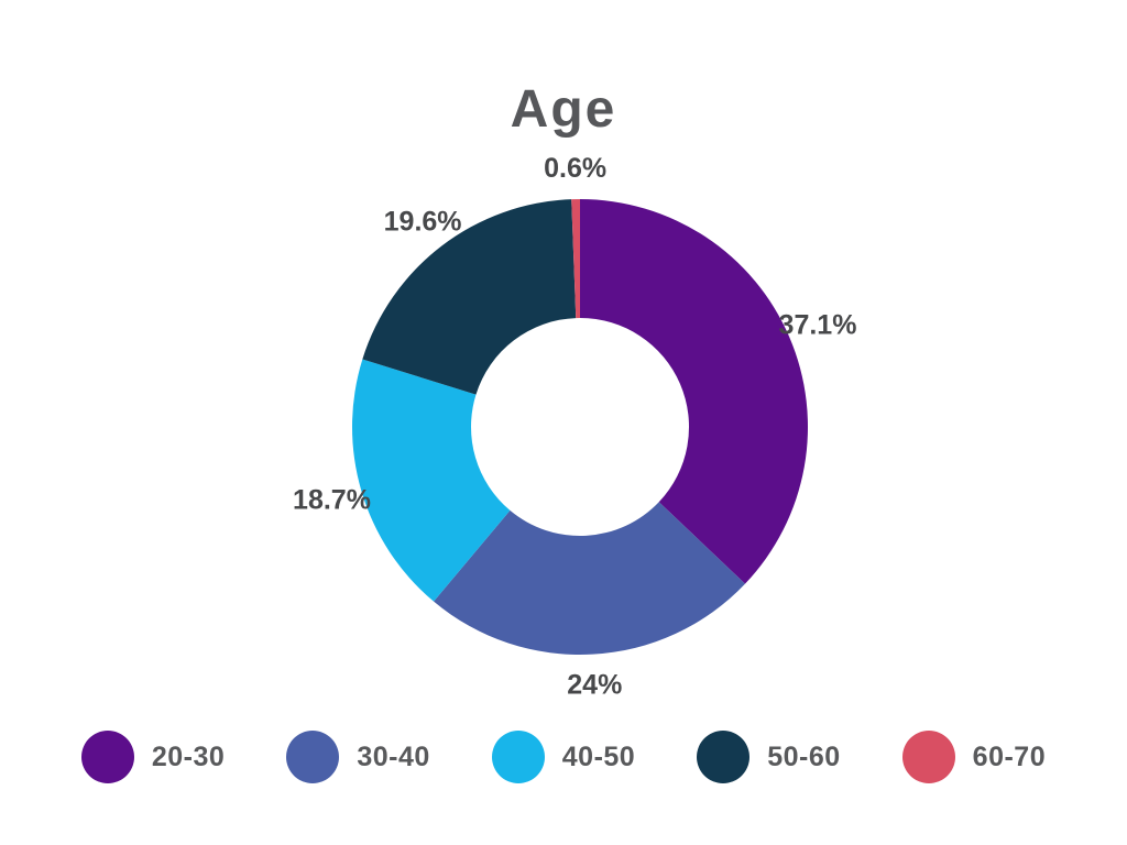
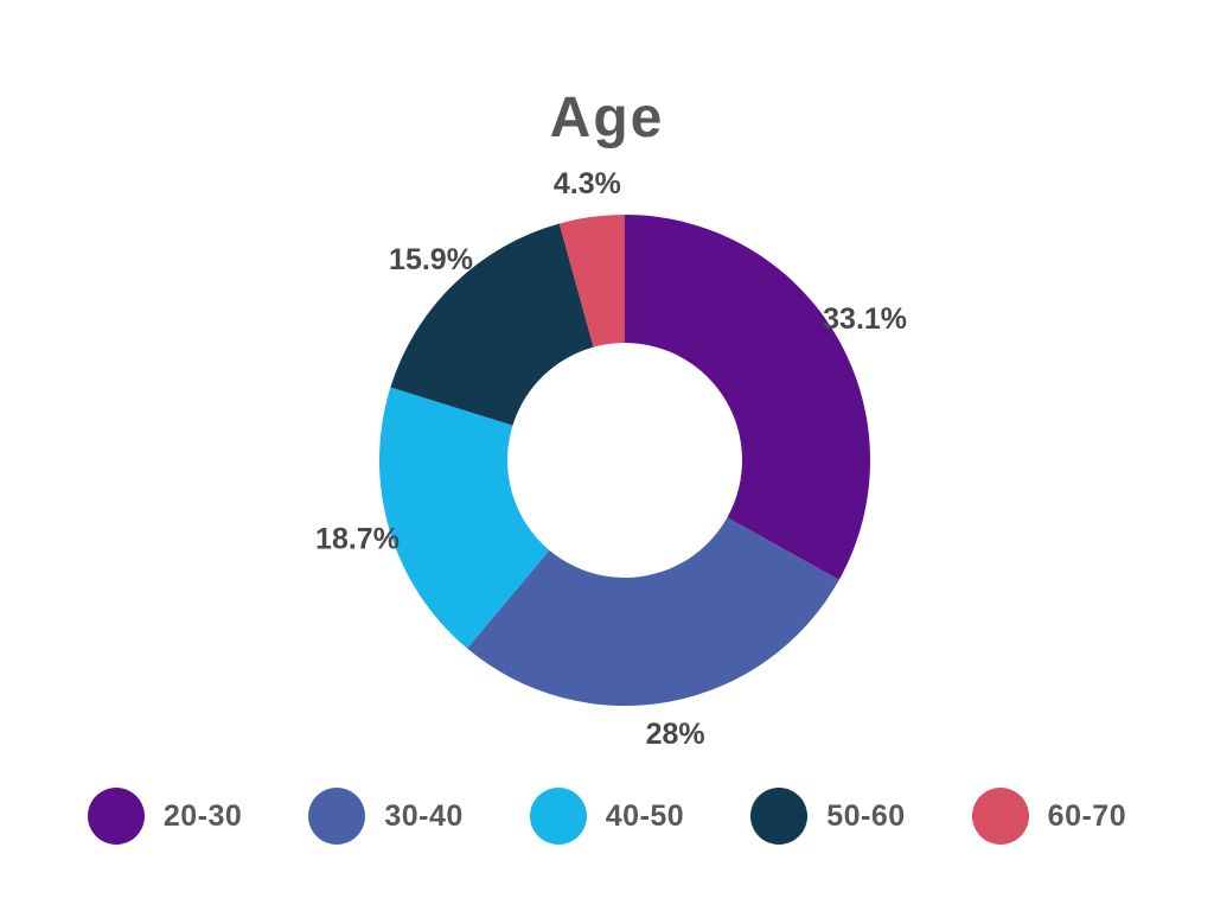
20-30: 37.1% -> 33.1%
30-40: 24% -> 28%
50-60: 19.6% -> 15.9%
60-70: 0.6% -> 4.3%
